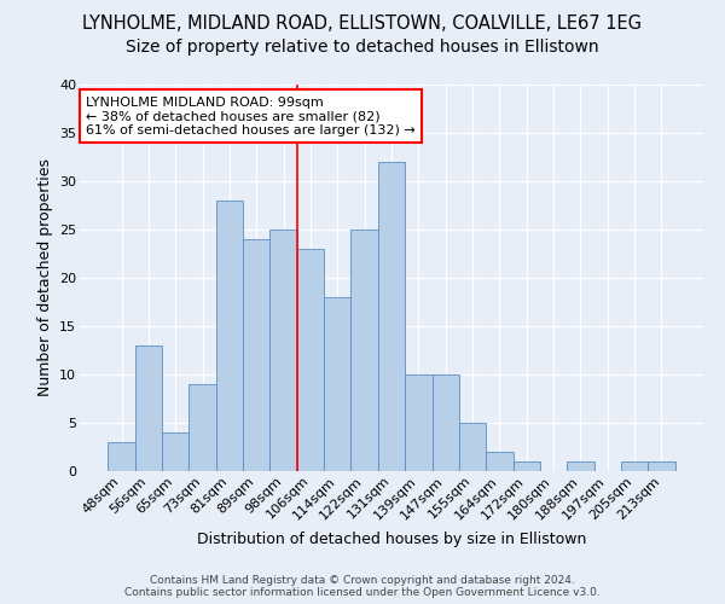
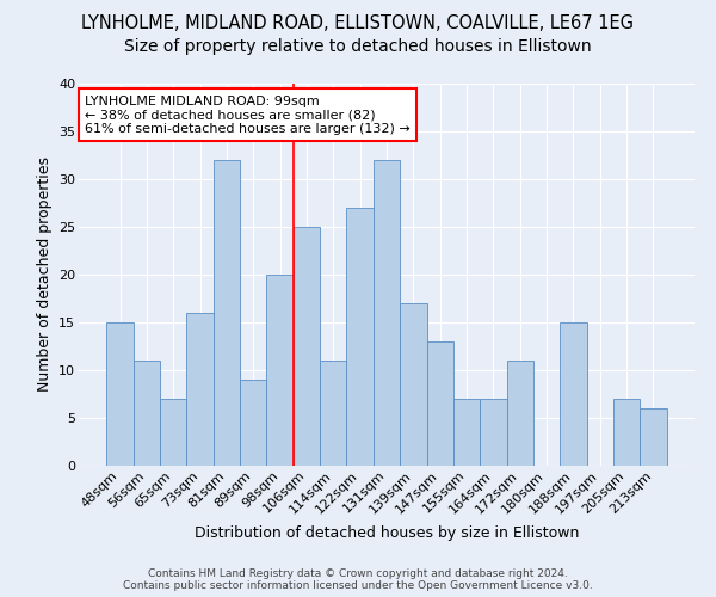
48sqm: 3 -> 15
56sqm: 13 -> 11
65sqm: 4 -> 7
73sqm: 9 -> 16
81sqm: 28 -> 32
89sqm: 24 -> 9
98sqm: 25 -> 20
106sqm: 23 -> 25
114sqm: 18 -> 11
122sqm: 25 -> 27
139sqm: 10 -> 17
147sqm: 10 -> 13
155sqm: 5 -> 7
164sqm: 2 -> 7
172sqm: 1 -> 11
188sqm: 1 -> 15
205sqm: 1 -> 7
213sqm: 1 -> 6
